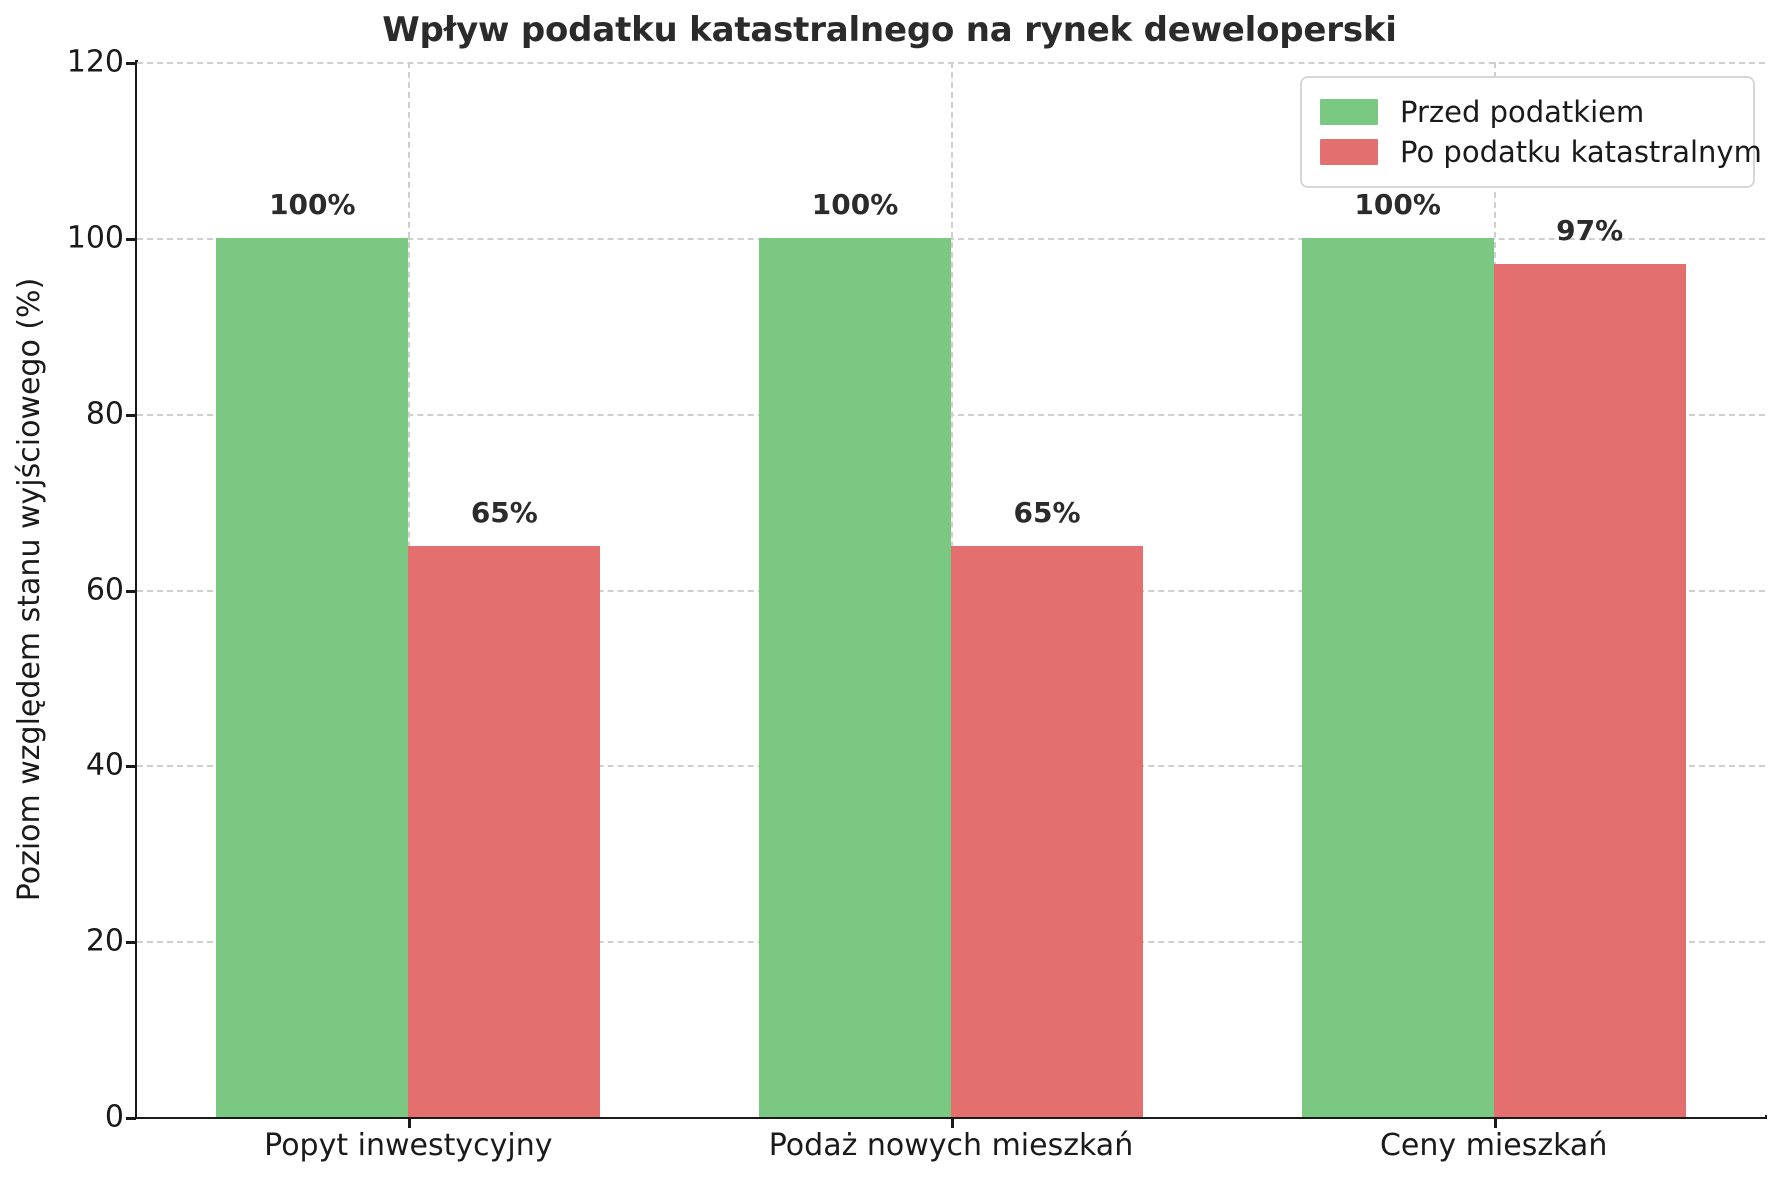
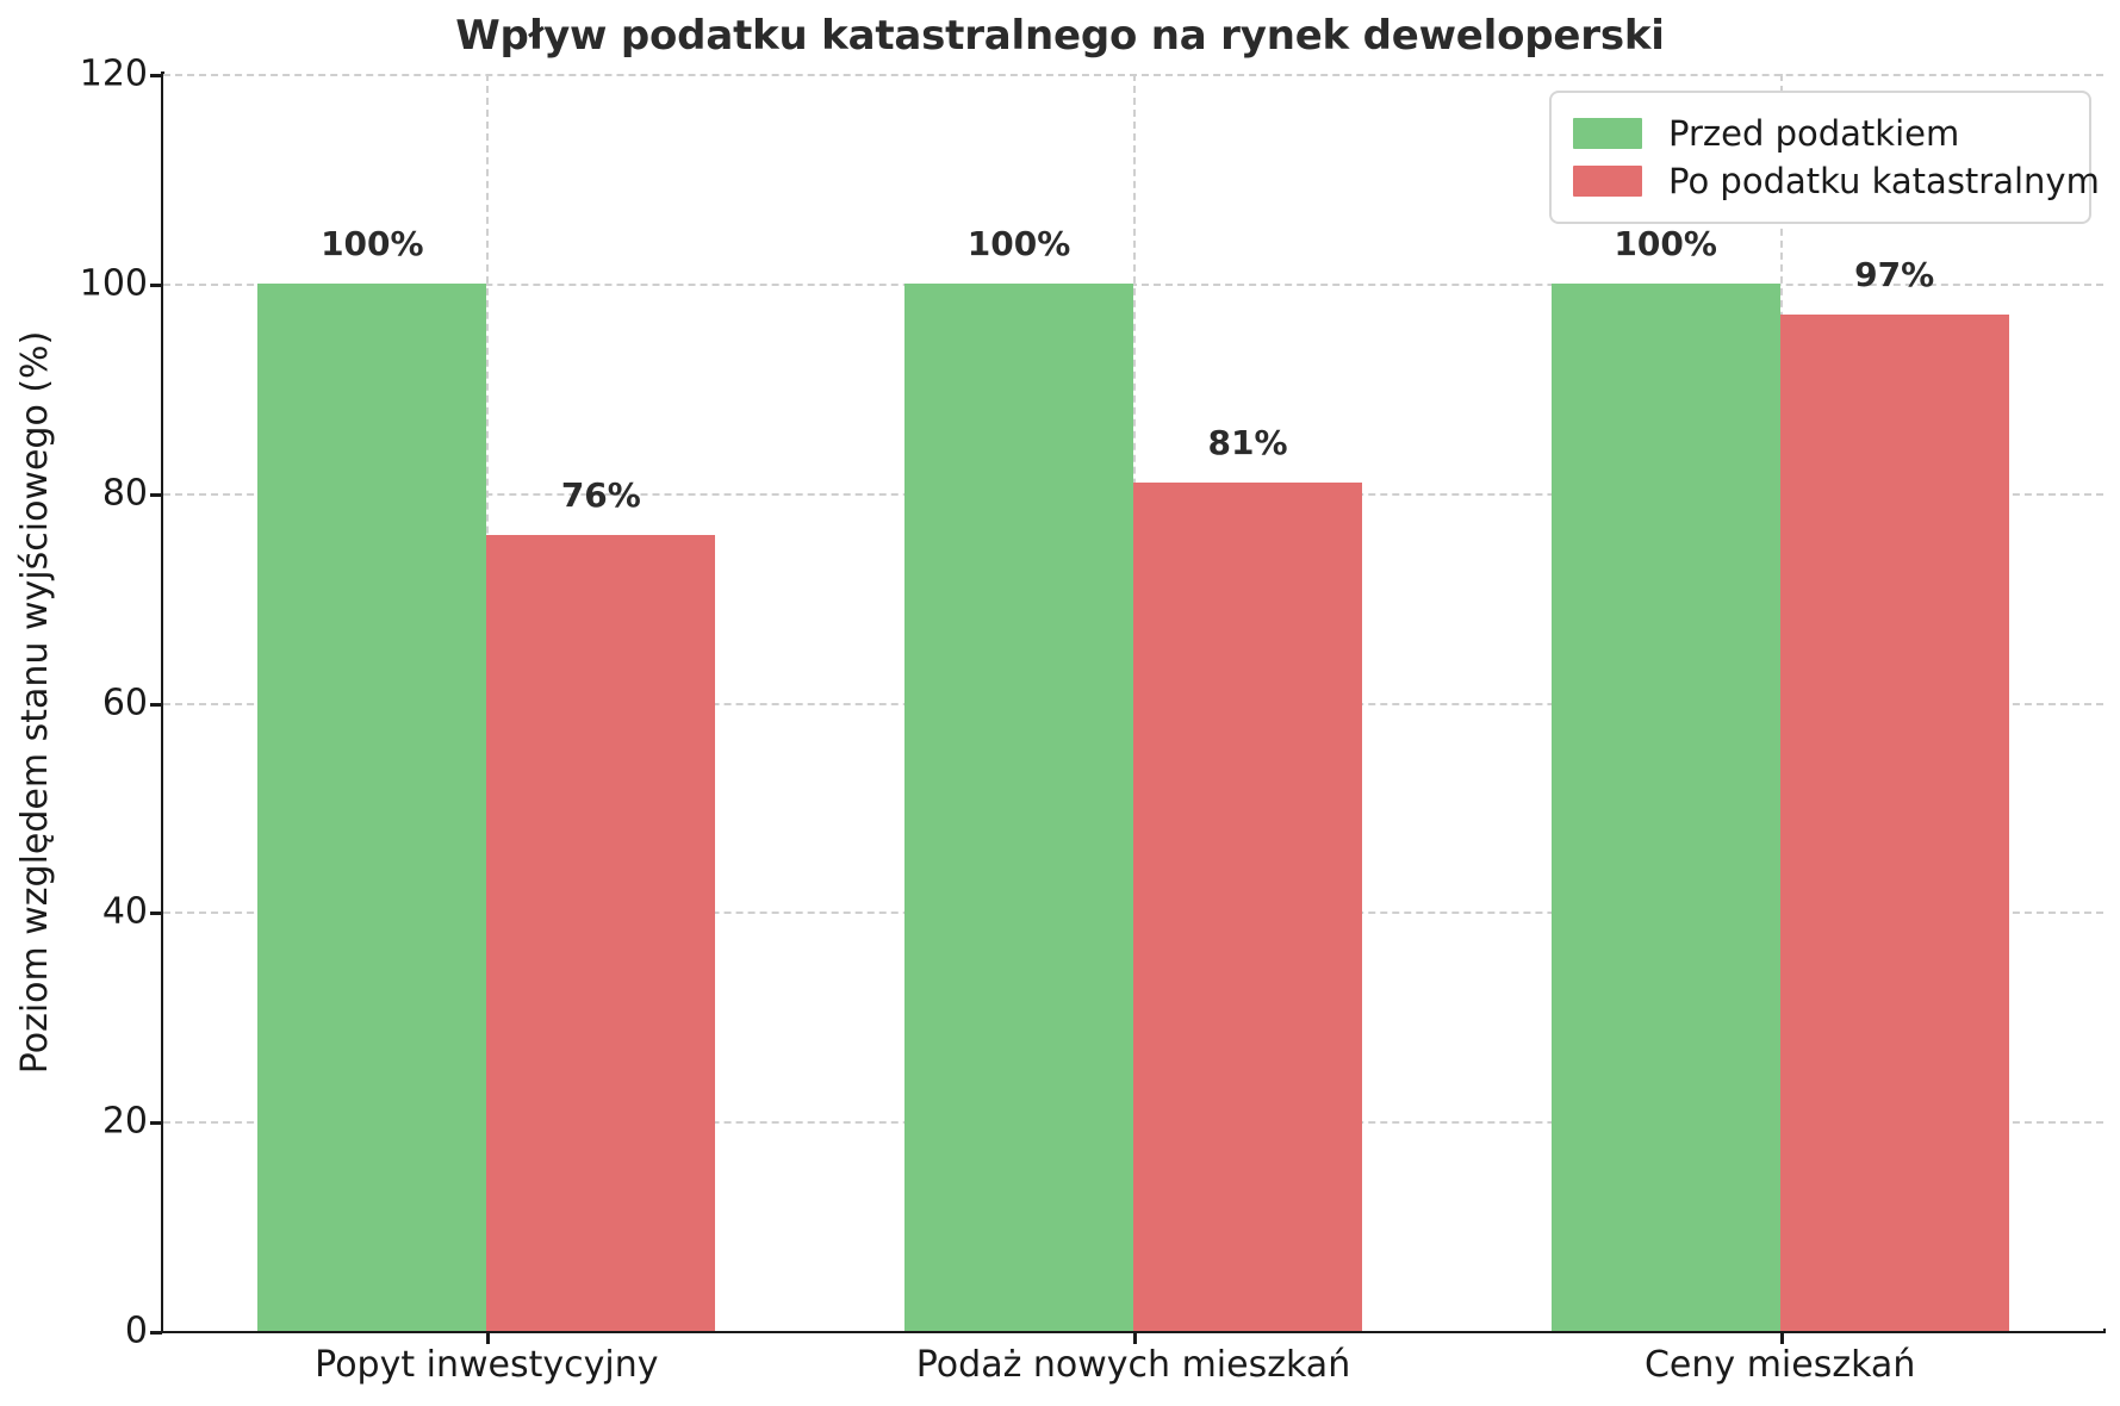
Po podatku katastralnym/Popyt inwestycyjny: 65% -> 76%
Po podatku katastralnym/Podaż nowych mieszkań: 65% -> 81%
